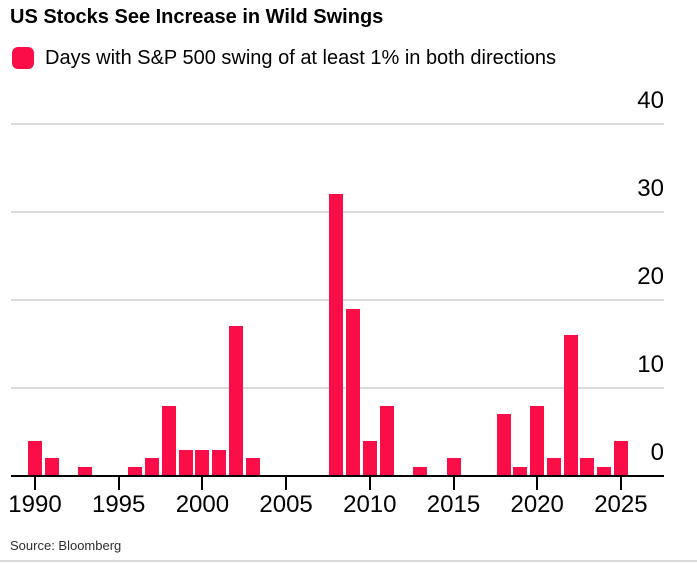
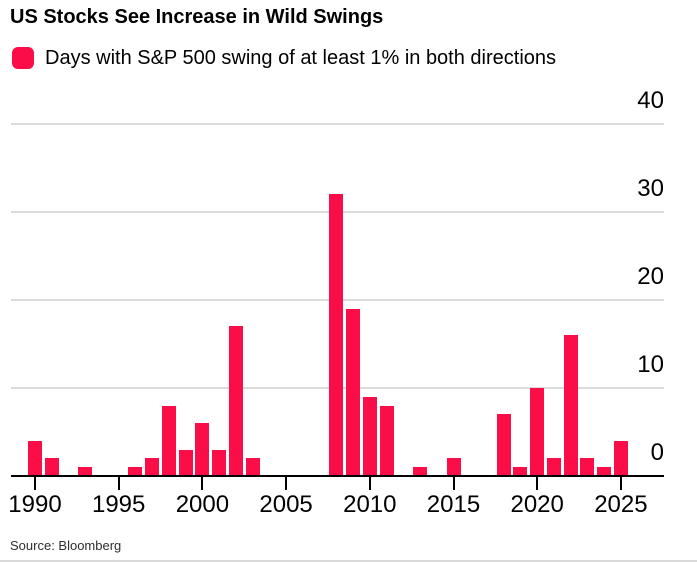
2000: 3 -> 6
2010: 4 -> 9
2020: 8 -> 10
